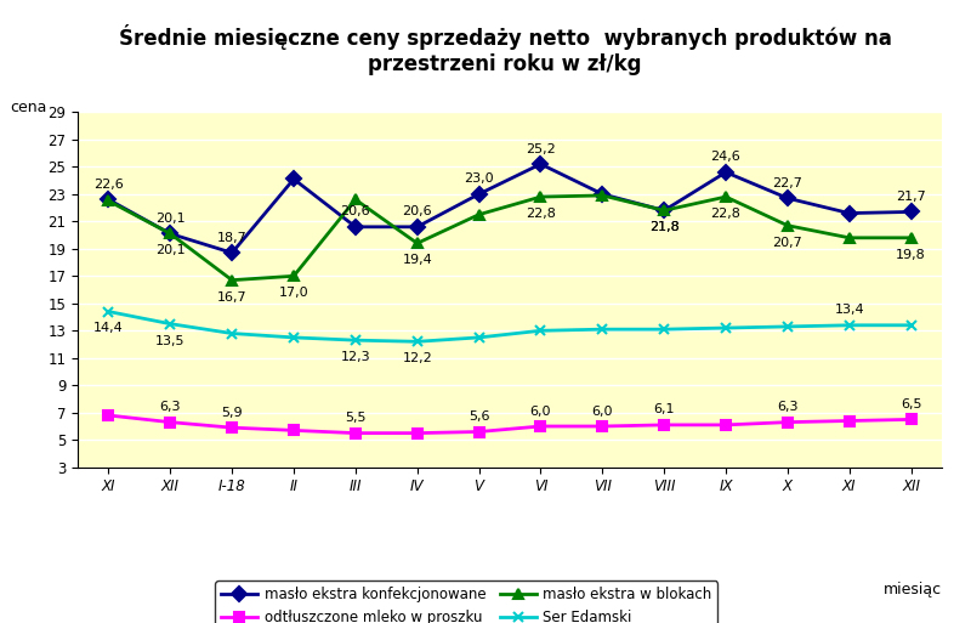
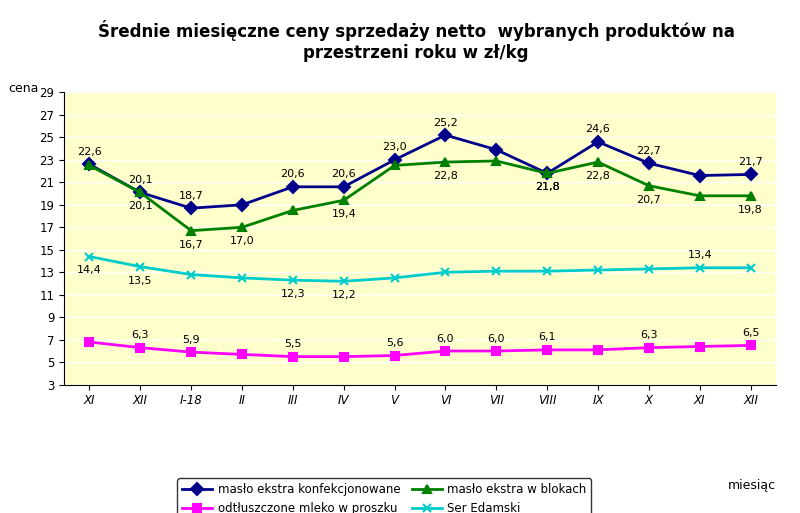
masło ekstra konfekcjonowane/II: 24.1 -> 19.0
masło ekstra w blokach/III: 22.6 -> 18.5
masło ekstra w blokach/V: 21.5 -> 22.5
masło ekstra konfekcjonowane/VII: 23.0 -> 23.9
